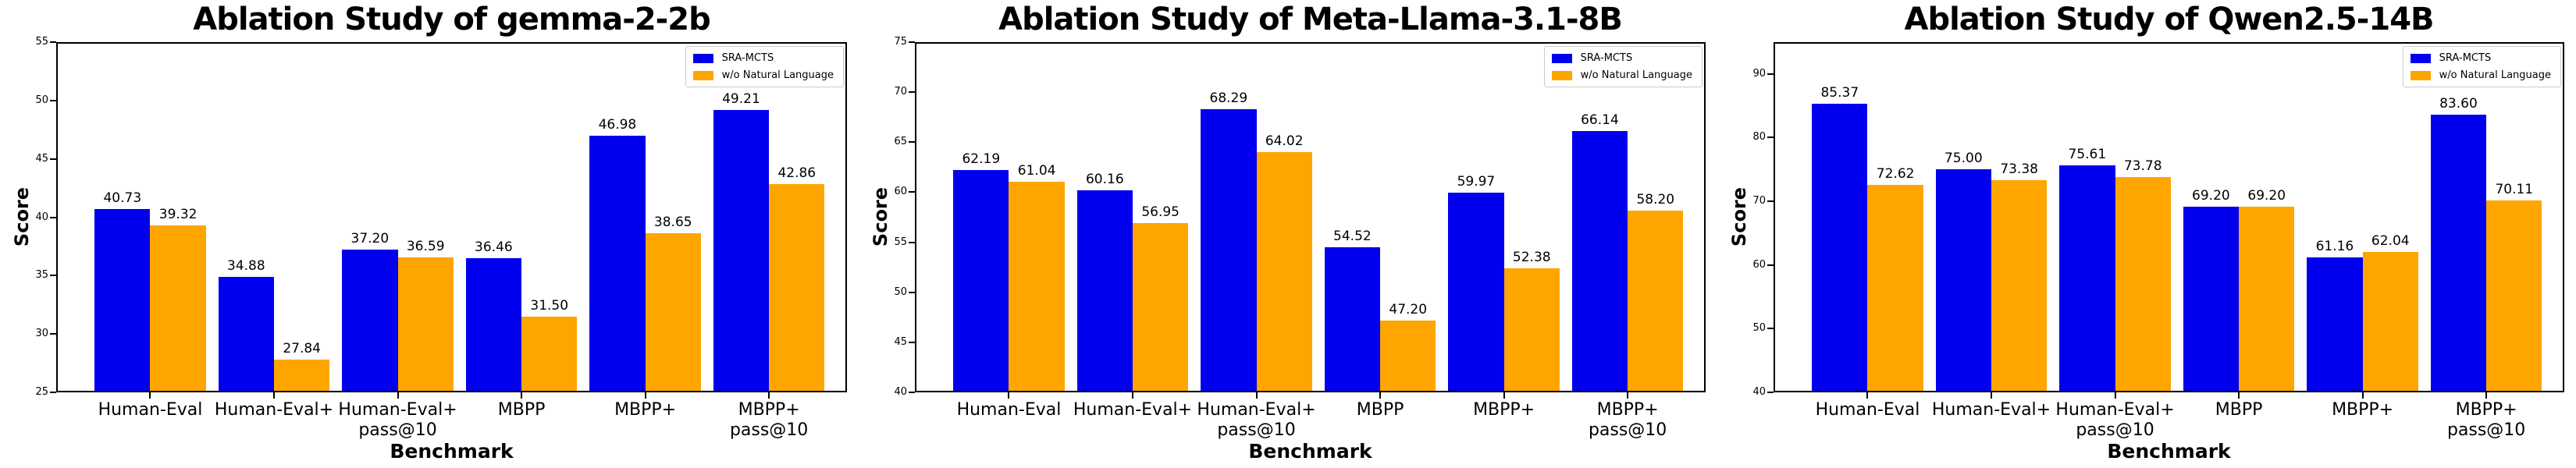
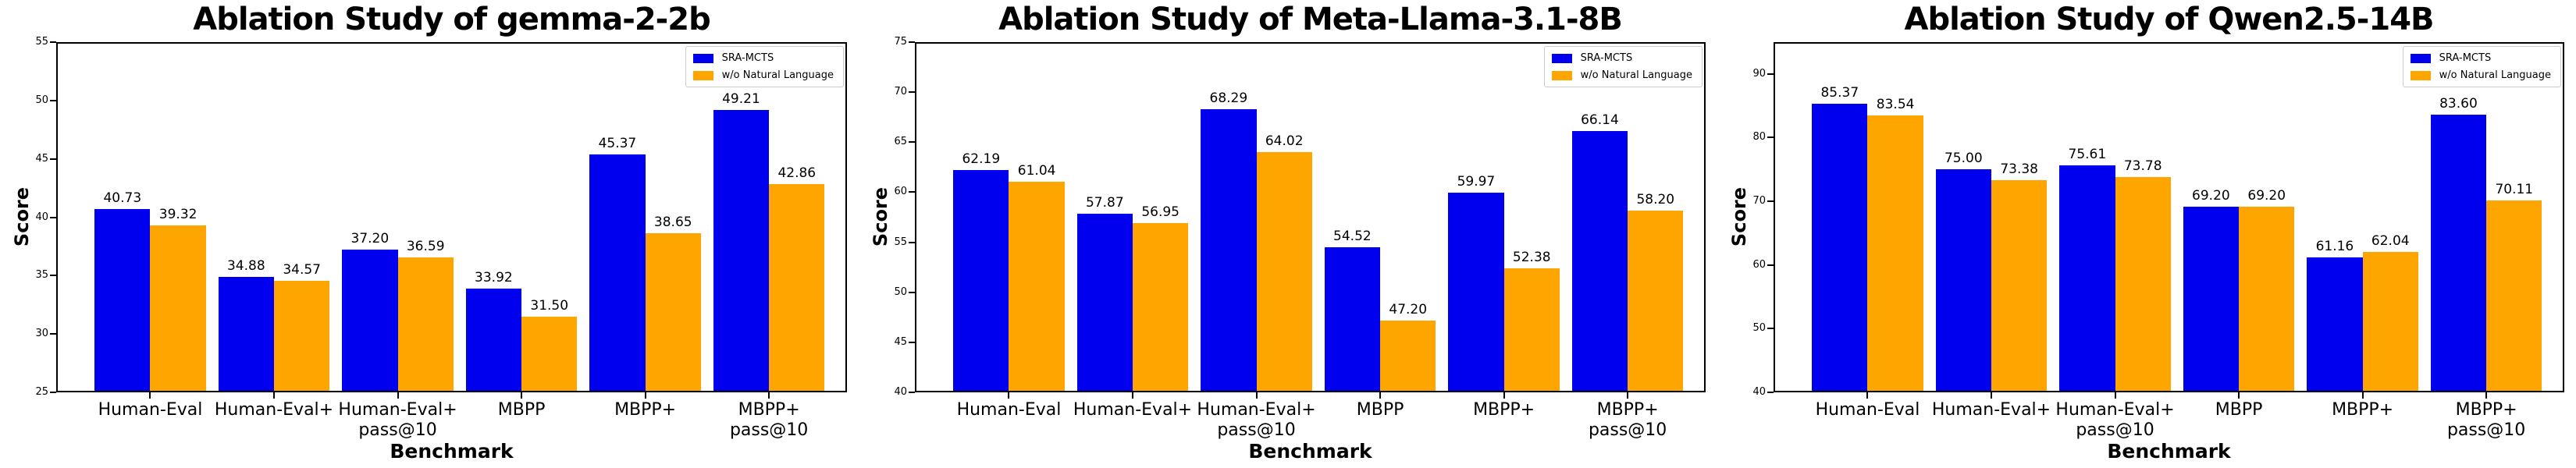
Ablation Study of gemma-2-2b/w/o Natural Language/Human-Eval+: 27.84 -> 34.57
Ablation Study of gemma-2-2b/SRA-MCTS/MBPP: 36.46 -> 33.92
Ablation Study of gemma-2-2b/SRA-MCTS/MBPP+: 46.98 -> 45.37
Ablation Study of Meta-Llama-3.1-8B/SRA-MCTS/Human-Eval+: 60.16 -> 57.87
Ablation Study of Qwen2.5-14B/w/o Natural Language/Human-Eval: 72.62 -> 83.54
